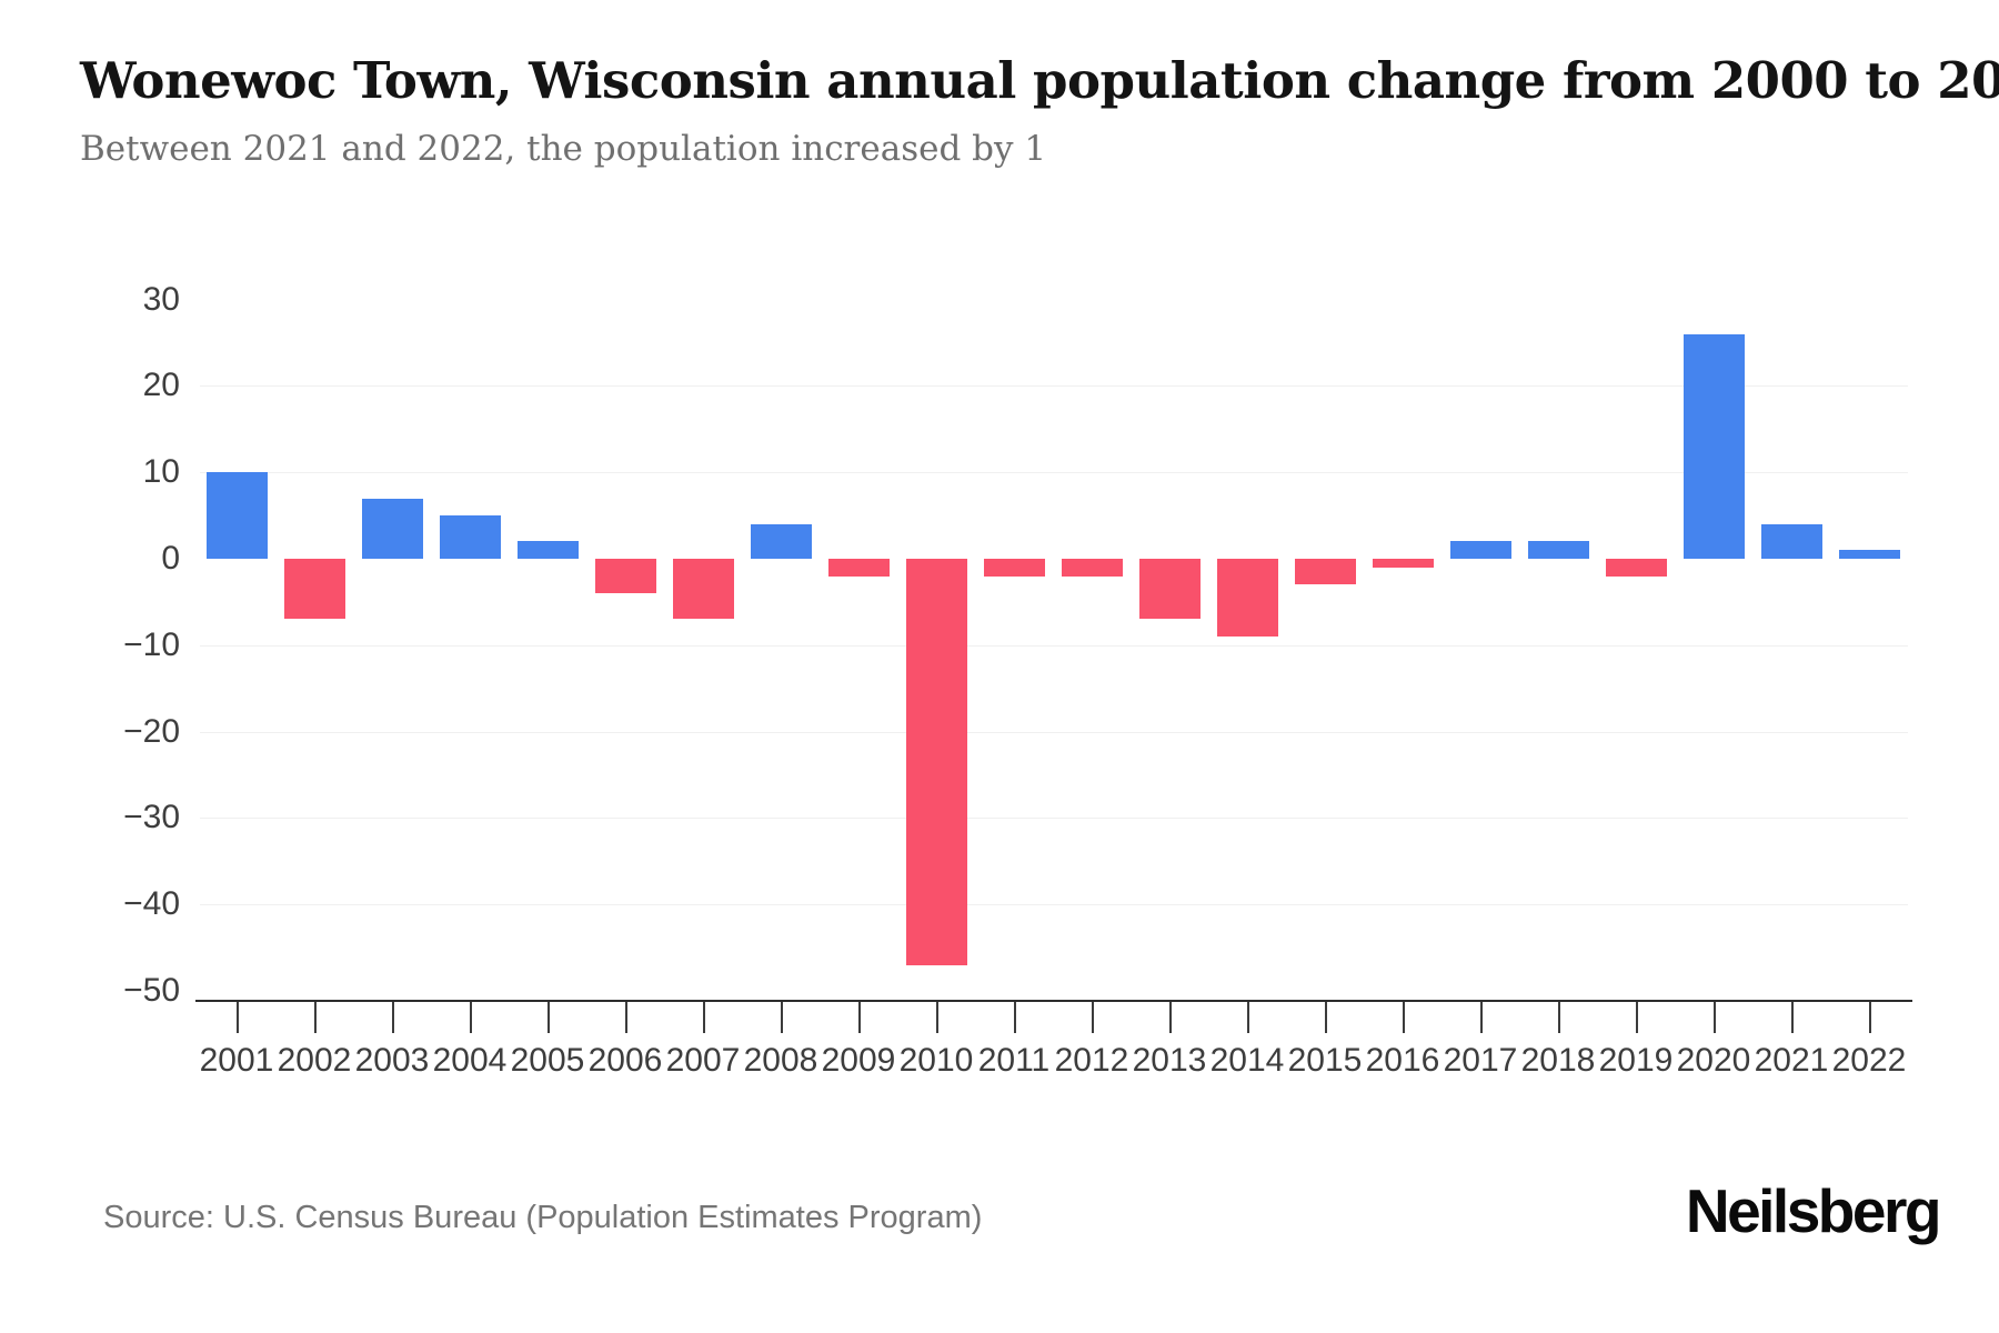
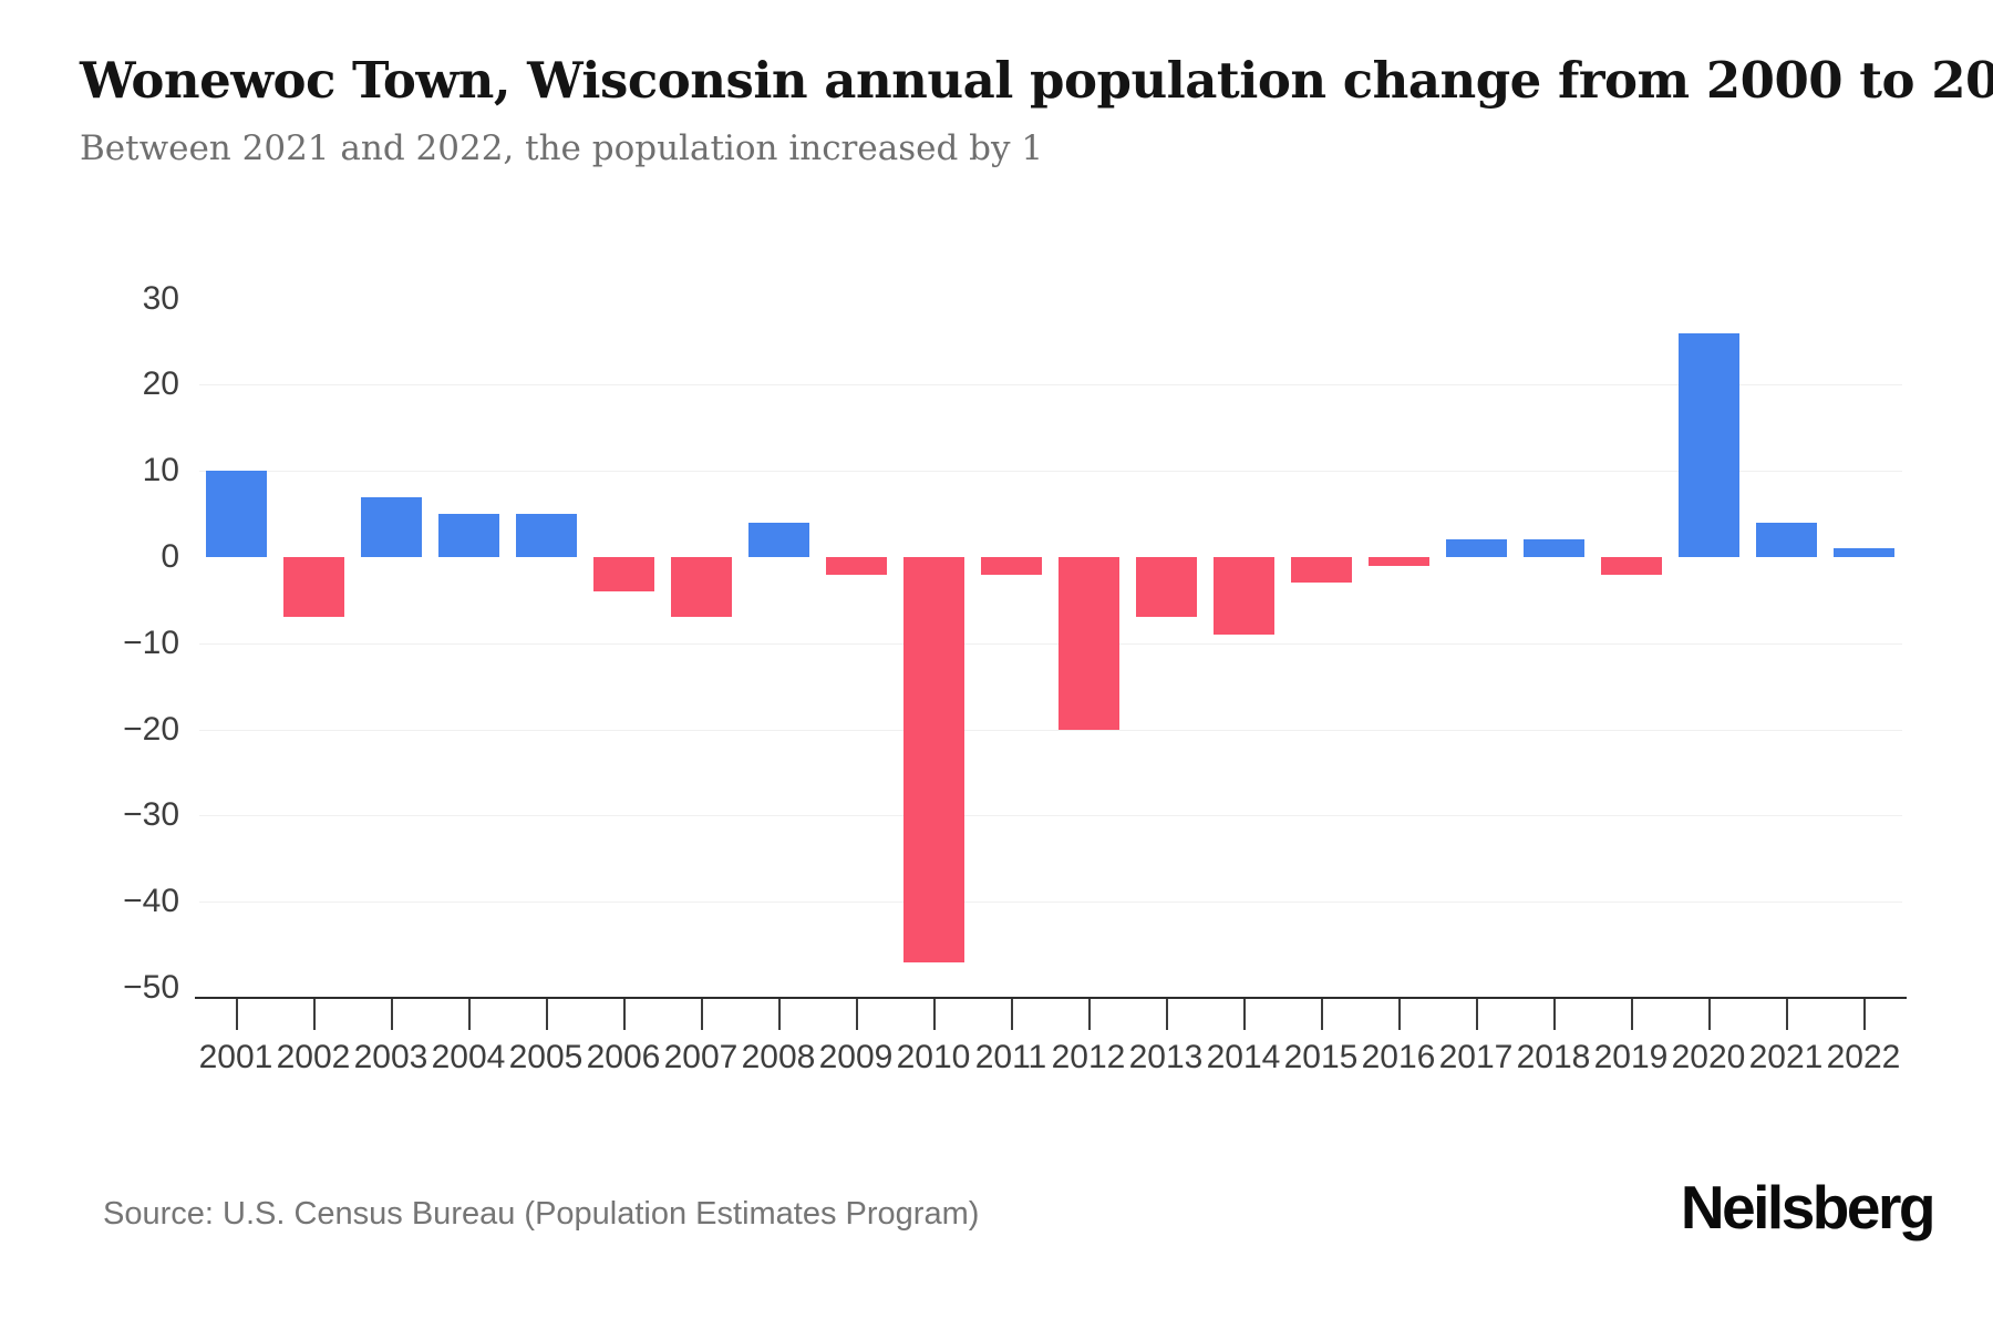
2005: 2 -> 5
2012: -2 -> -20
